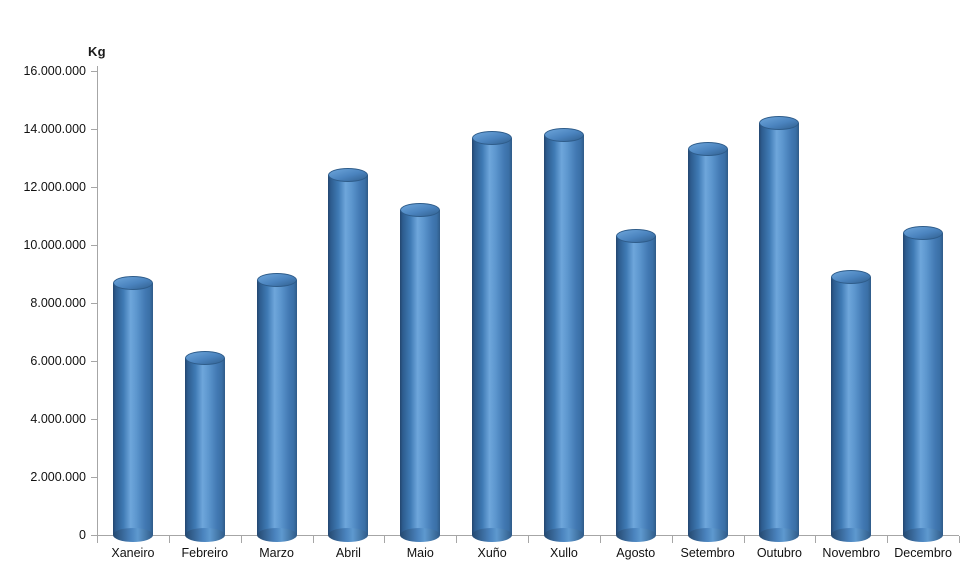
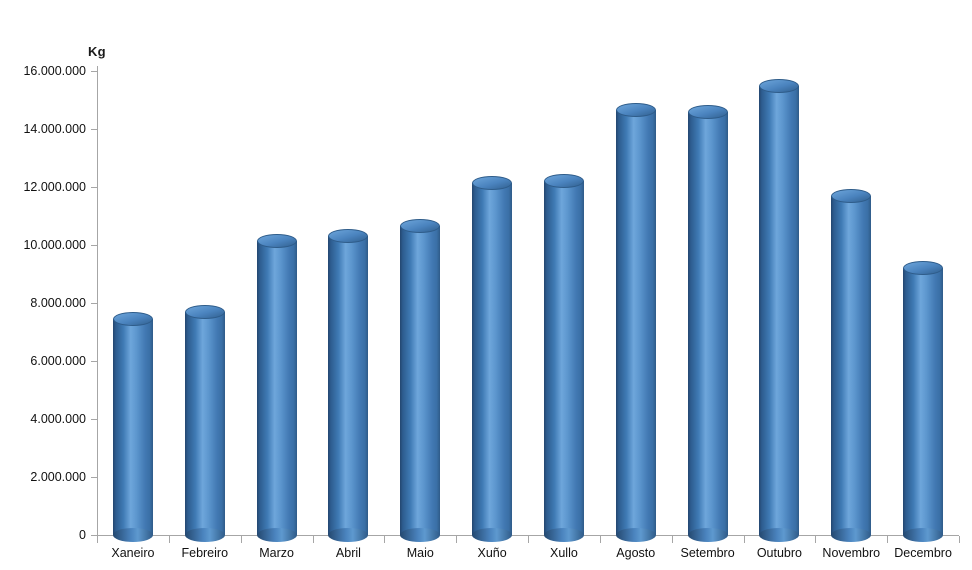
Xaneiro: 8700000 -> 7400000
Febreiro: 6100000 -> 7700000
Marzo: 8800000 -> 10200000
Abril: 12400000 -> 10300000
Maio: 11200000 -> 10600000
Xuño: 13700000 -> 12200000
Xullo: 13800000 -> 12200000
Agosto: 10300000 -> 14600000
Setembro: 13300000 -> 14600000
Outubro: 14200000 -> 15500000
Novembro: 8900000 -> 11700000
Decembro: 10400000 -> 9200000
